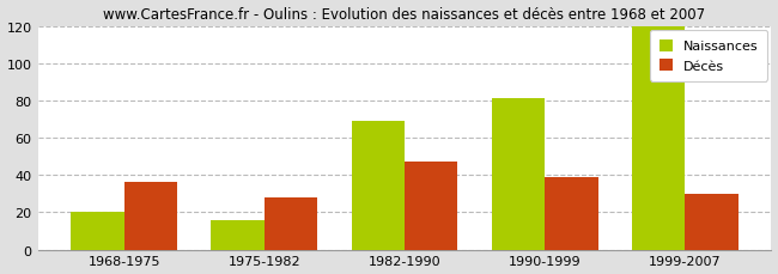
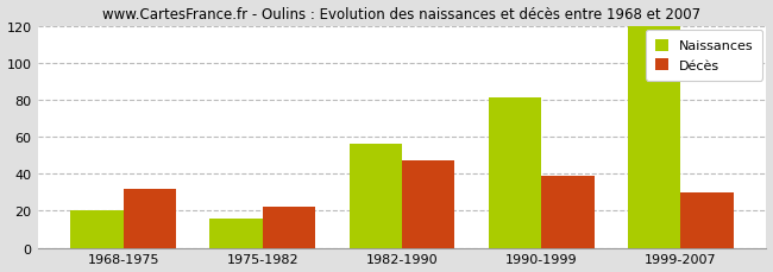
Décès/1968-1975: 36 -> 32
Décès/1975-1982: 28 -> 22
Naissances/1982-1990: 69 -> 56
